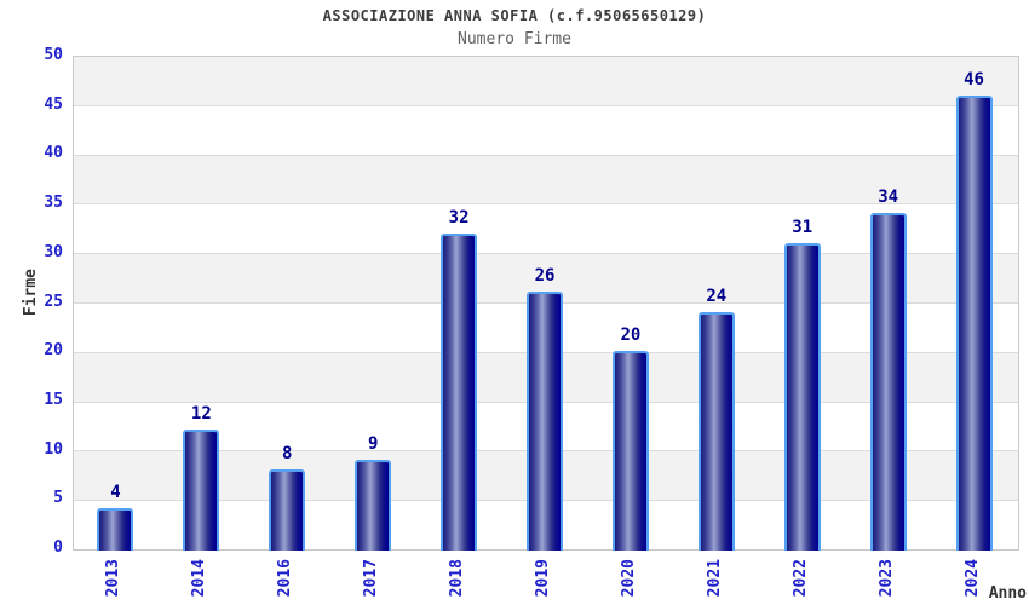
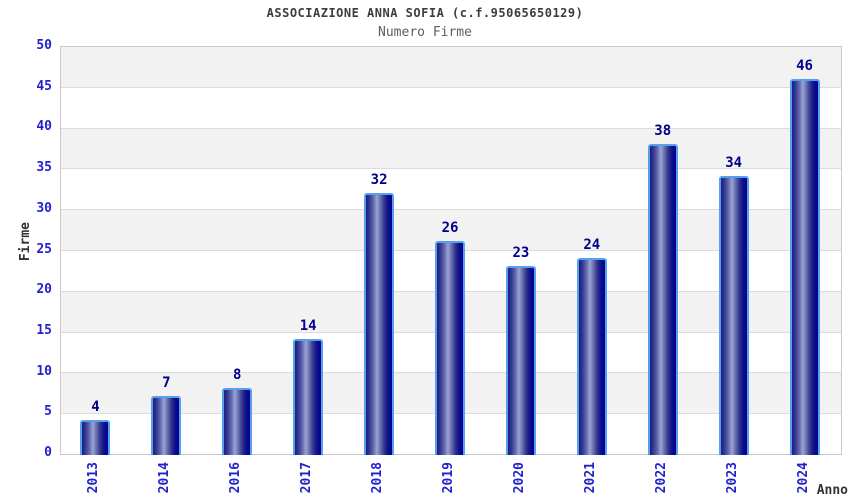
2014: 12 -> 7
2017: 9 -> 14
2020: 20 -> 23
2022: 31 -> 38
